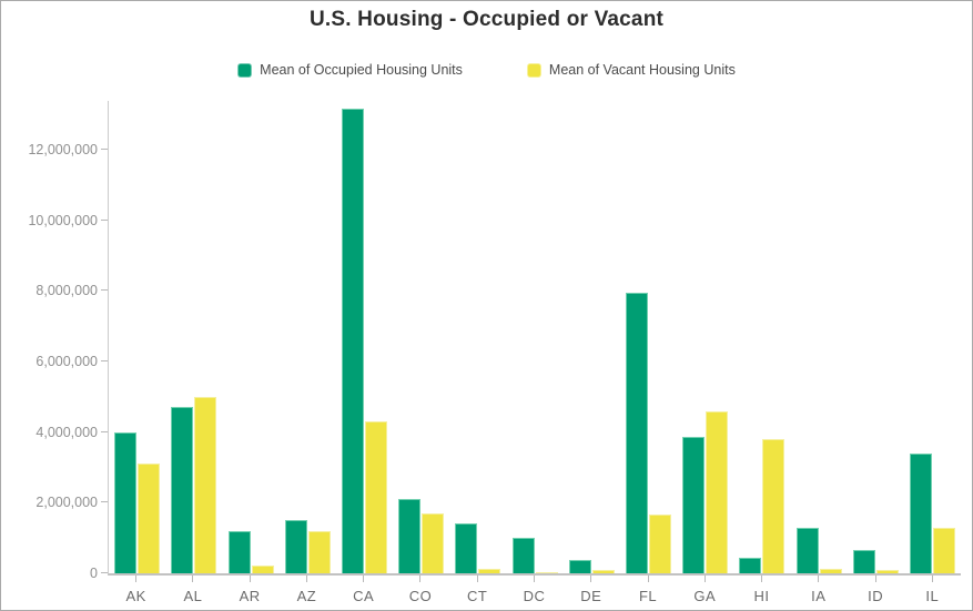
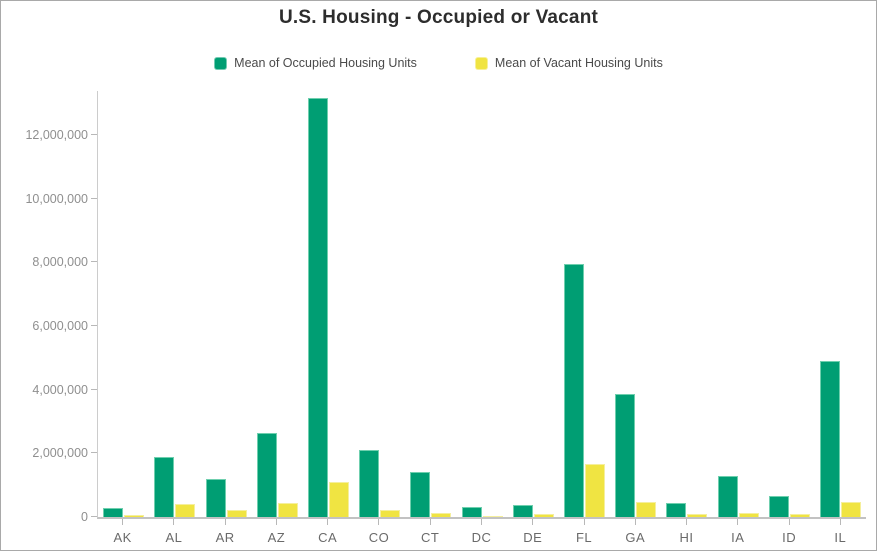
Mean of Occupied Housing Units/AK: 4000000 -> 300000
Mean of Vacant Housing Units/AK: 3100000 -> 100000
Mean of Occupied Housing Units/AL: 4700000 -> 1900000
Mean of Vacant Housing Units/AL: 5000000 -> 400000
Mean of Occupied Housing Units/AZ: 1500000 -> 2600000
Mean of Vacant Housing Units/AZ: 1200000 -> 400000
Mean of Vacant Housing Units/CA: 4300000 -> 1100000
Mean of Vacant Housing Units/CO: 1700000 -> 200000
Mean of Occupied Housing Units/DC: 1000000 -> 300000
Mean of Vacant Housing Units/GA: 4600000 -> 500000
Mean of Vacant Housing Units/HI: 3800000 -> 100000
Mean of Occupied Housing Units/IL: 3400000 -> 4900000
Mean of Vacant Housing Units/IL: 1300000 -> 500000
